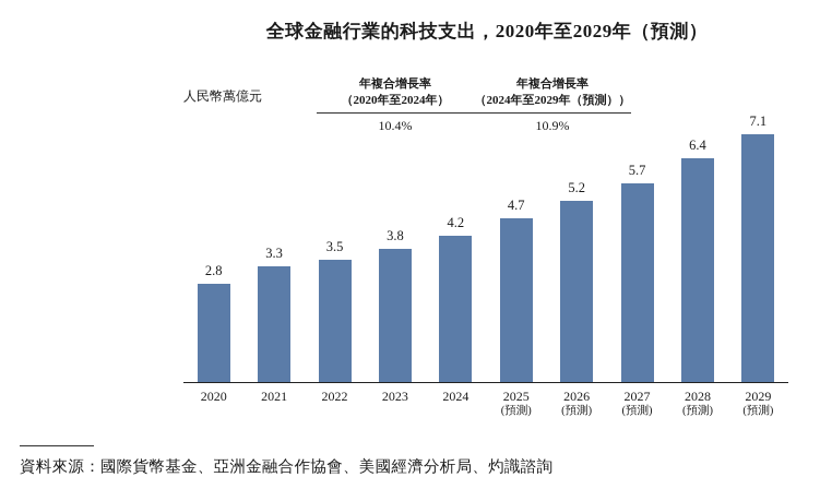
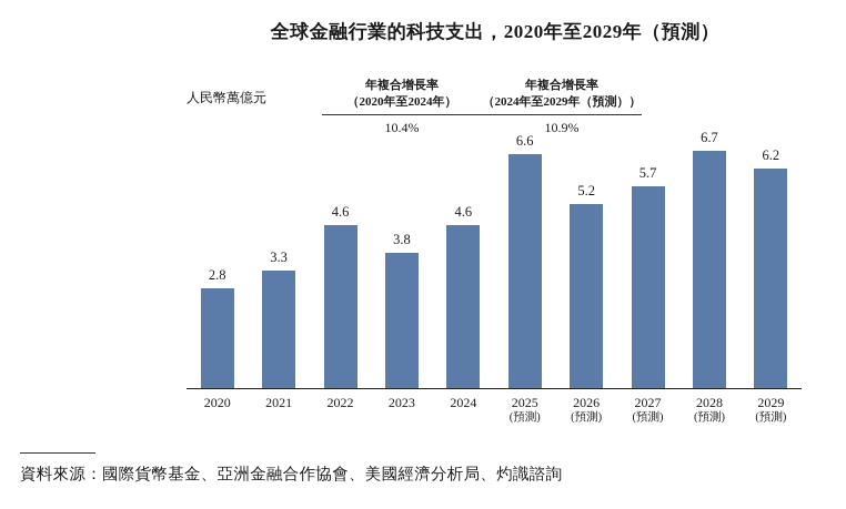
2022: 3.5 -> 4.6
2024: 4.2 -> 4.6
2025: 4.7 -> 6.6
2028: 6.4 -> 6.7
2029: 7.1 -> 6.2
